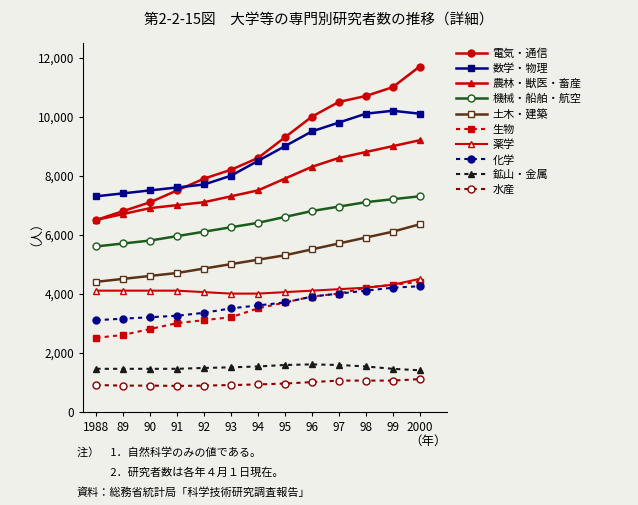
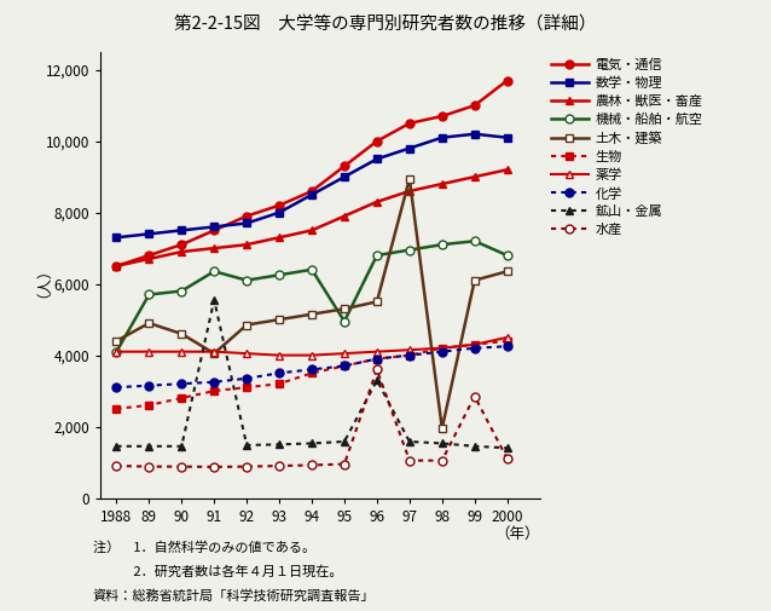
機械・船舶・航空/1988: 5,600 -> 4,100
土木・建築/89: 4,500 -> 4,900
機械・船舶・航空/91: 5,950 -> 6,350
土木・建築/91: 4,700 -> 4,050
鉱山・金属/91: 1,450 -> 5,550
機械・船舶・航空/95: 6,600 -> 4,950
鉱山・金属/96: 1,600 -> 3,300
水産/96: 1,000 -> 3,600
土木・建築/97: 5,700 -> 8,950
土木・建築/98: 5,900 -> 1,950
水産/99: 1,050 -> 2,850
機械・船舶・航空/2000: 7,300 -> 6,800
